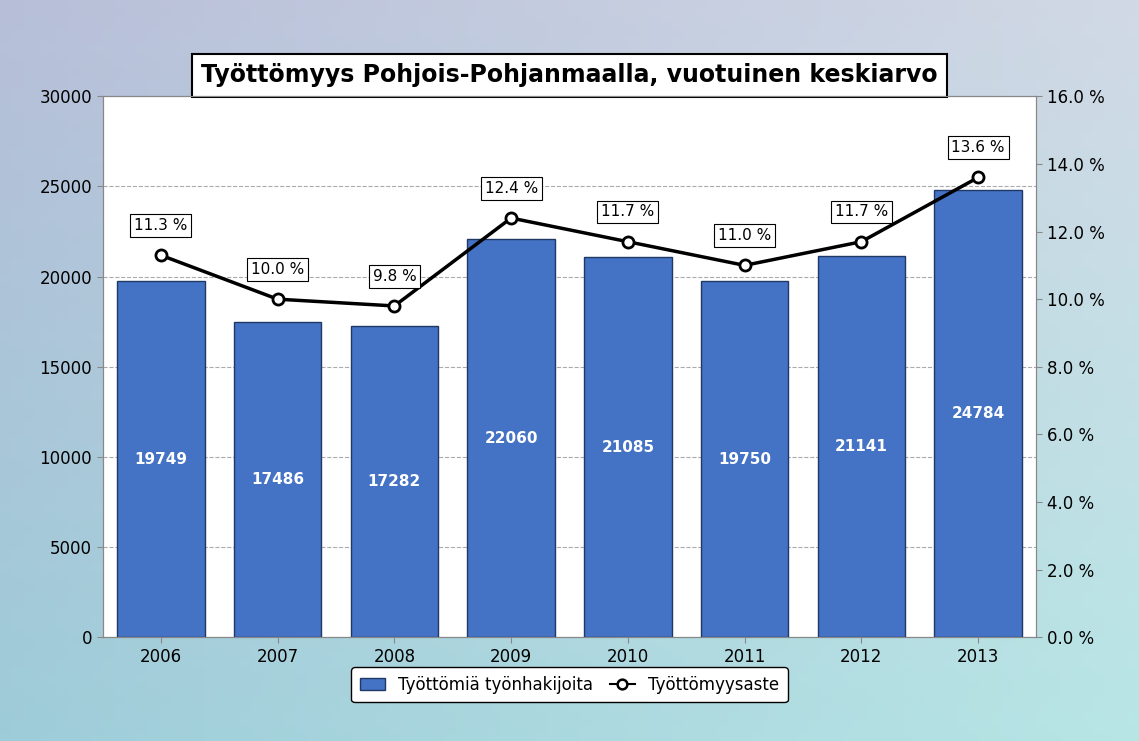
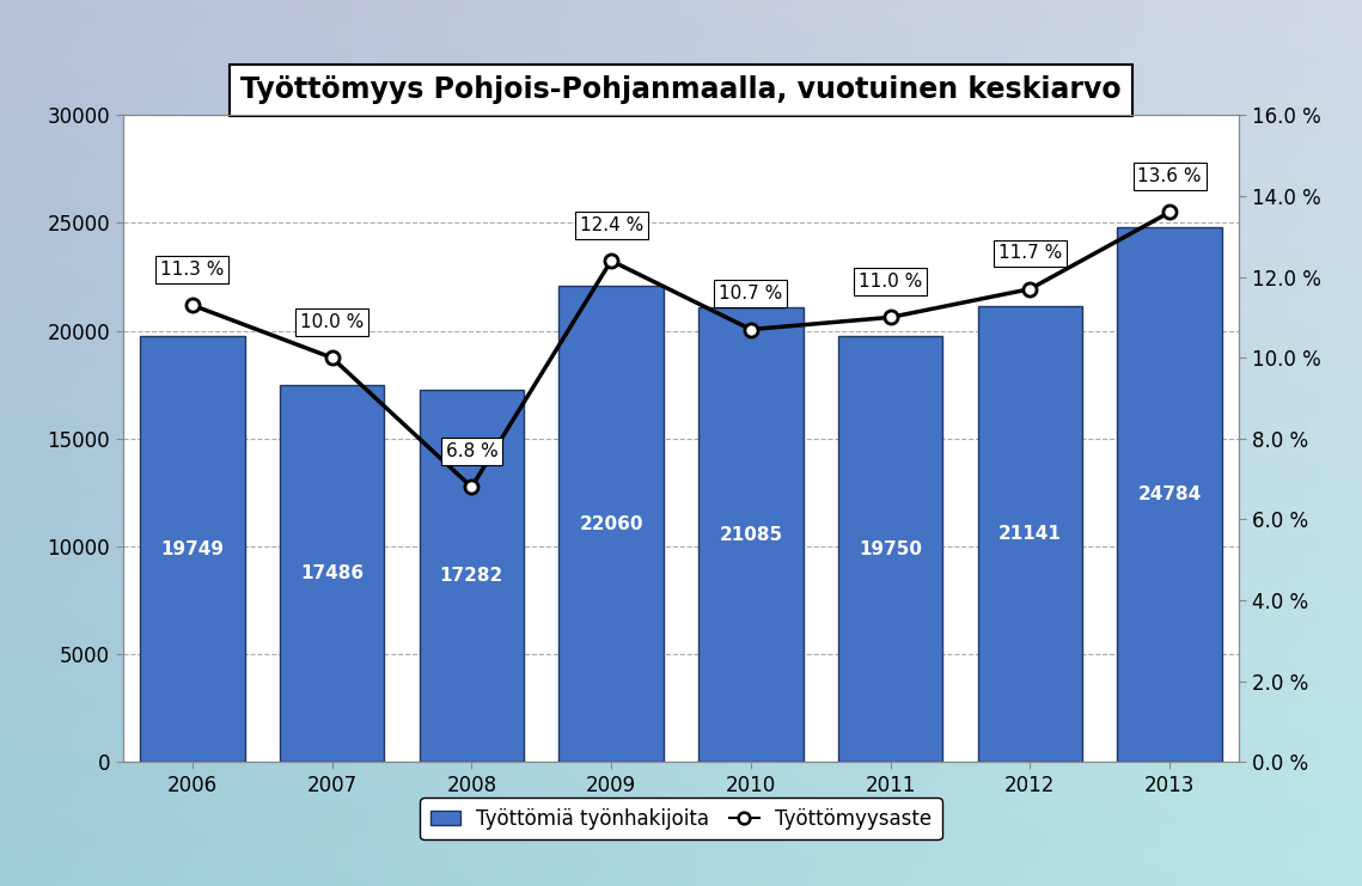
Työttömyysaste/2008: 9.8 -> 6.8
Työttömyysaste/2010: 11.7 -> 10.7
